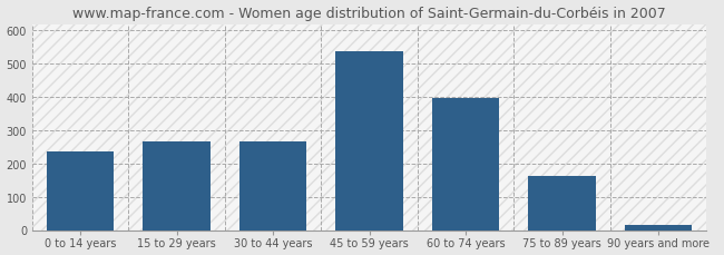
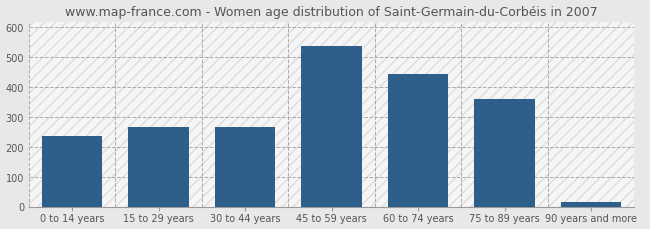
60 to 74 years: 396 -> 445
75 to 89 years: 163 -> 360
